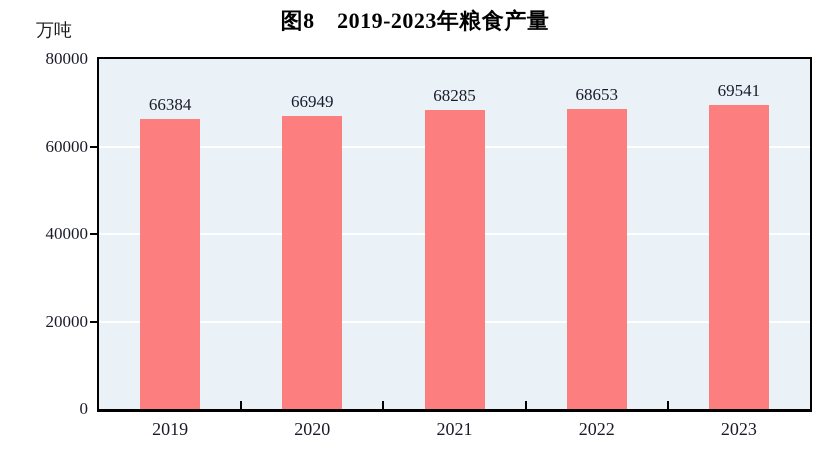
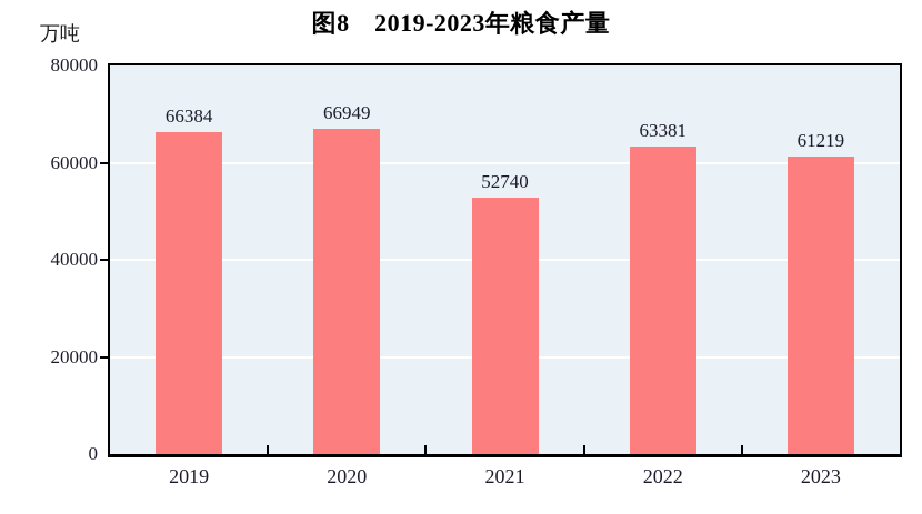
2021: 68285 -> 52740
2022: 68653 -> 63381
2023: 69541 -> 61219
